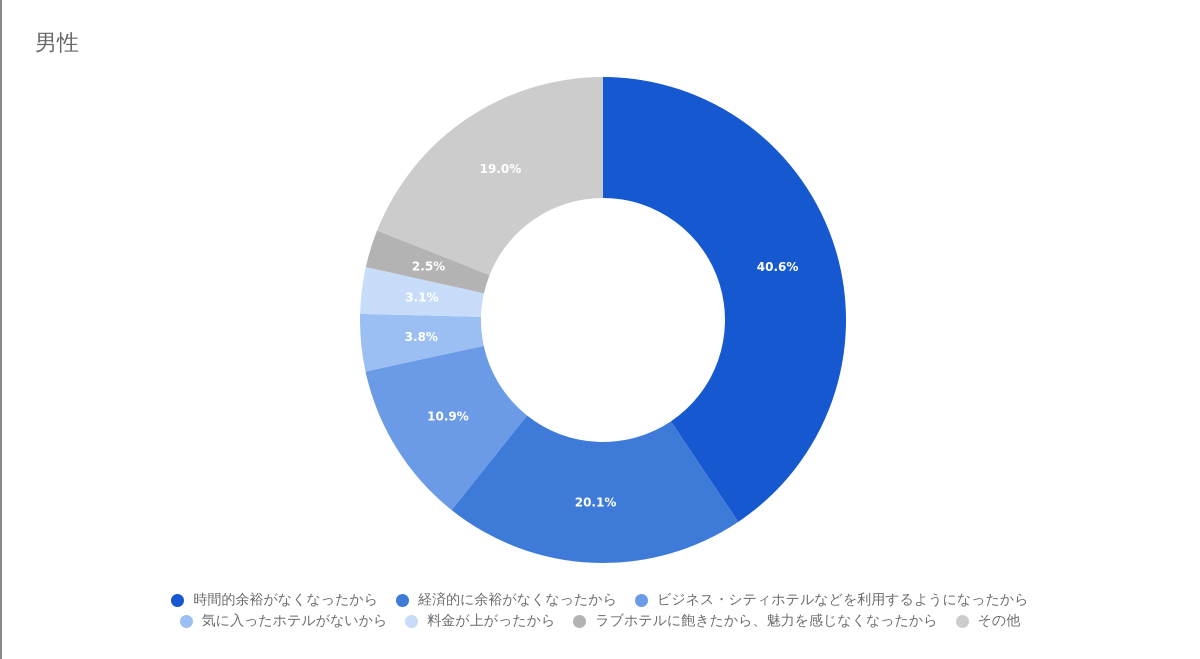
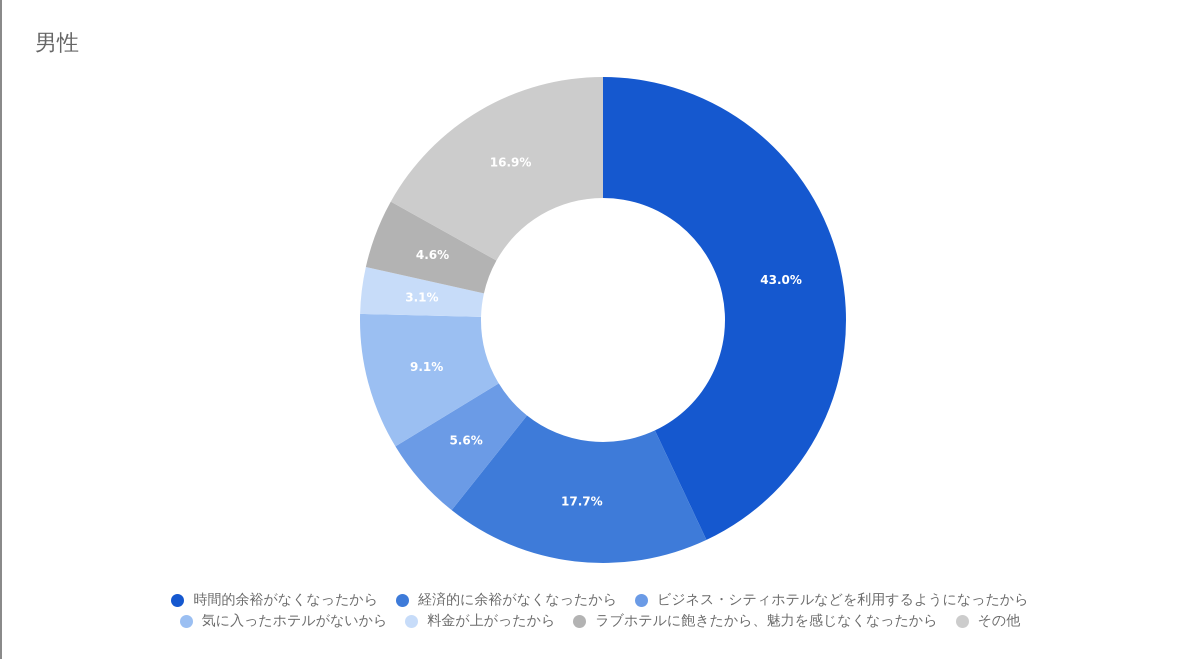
時間的余裕がなくなったから: 40.6% -> 43.0%
経済的に余裕がなくなったから: 20.1% -> 17.7%
ビジネス・シティホテルなどを利用するようになったから: 10.9% -> 5.6%
気に入ったホテルがないから: 3.8% -> 9.1%
ラブホテルに飽きたから、魅力を感じなくなったから: 2.5% -> 4.6%
その他: 19.0% -> 16.9%
